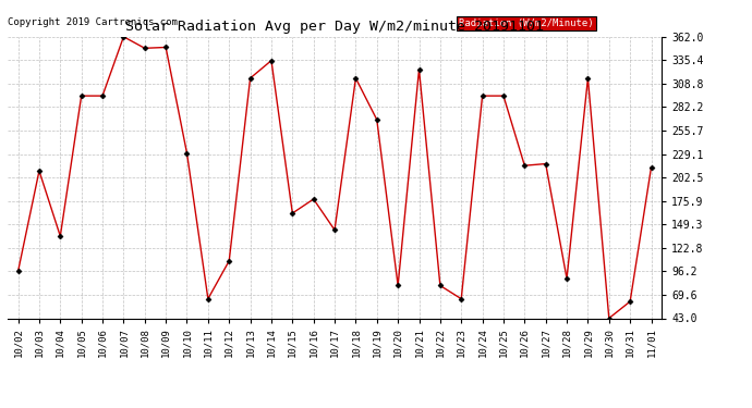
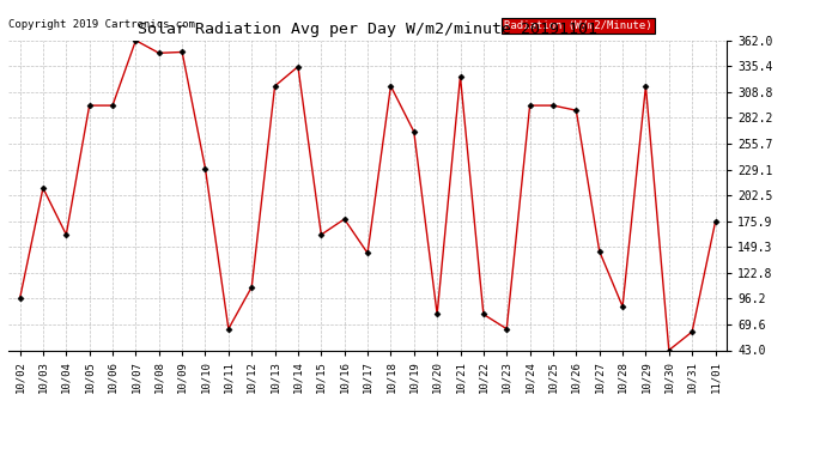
10/04: 136 -> 162
10/26: 216 -> 290
10/27: 218 -> 145
11/01: 214 -> 175
